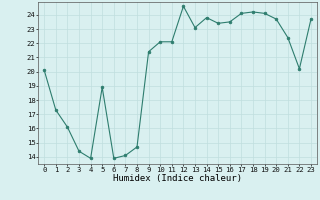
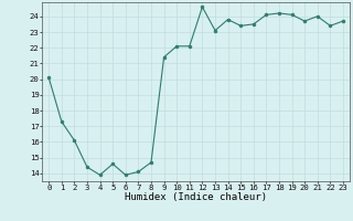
5: 18.9 -> 14.6
21: 22.4 -> 24.0
22: 20.2 -> 23.4
